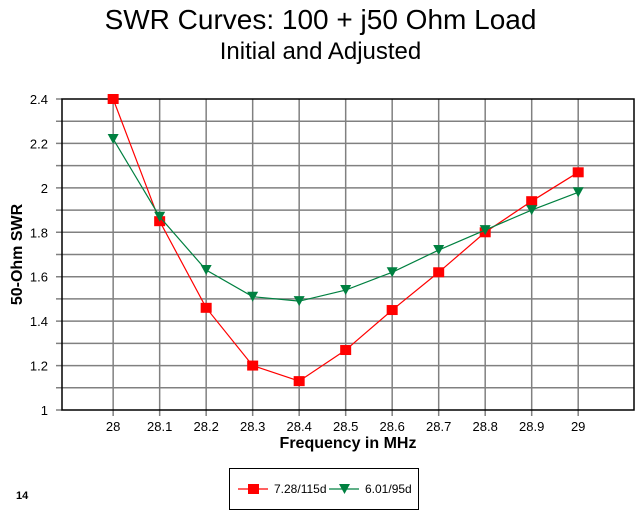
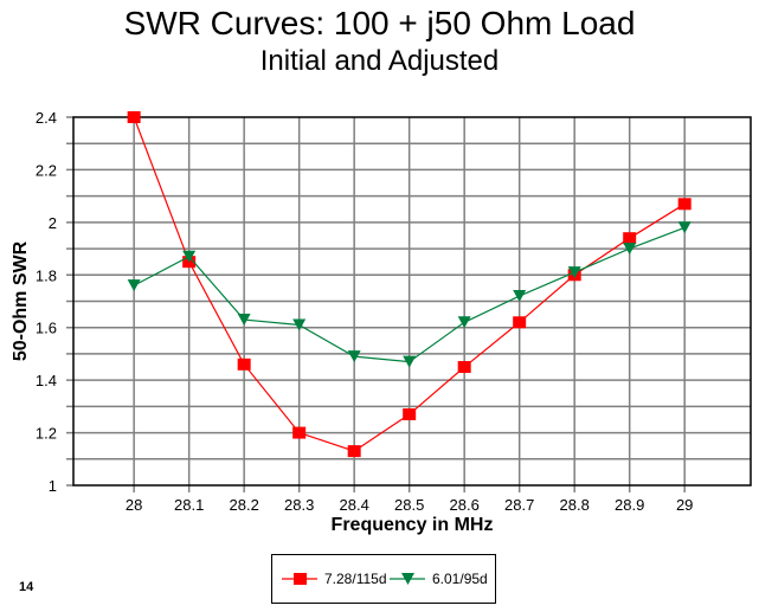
6.01/95d/28: 2.22 -> 1.76
6.01/95d/28.3: 1.51 -> 1.61
6.01/95d/28.5: 1.54 -> 1.47
